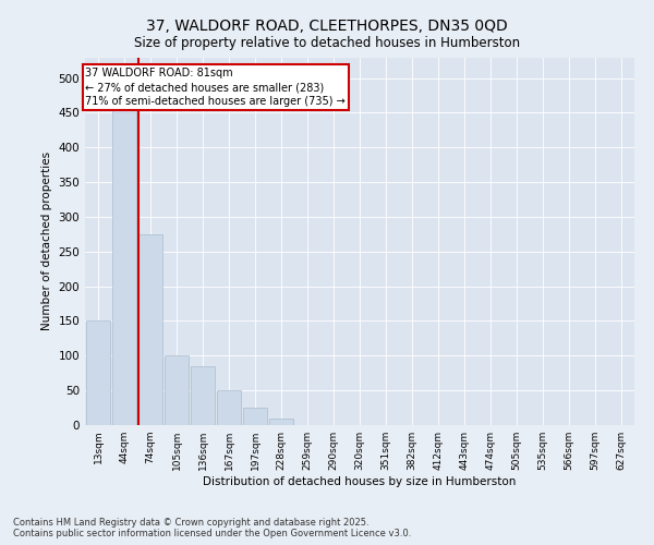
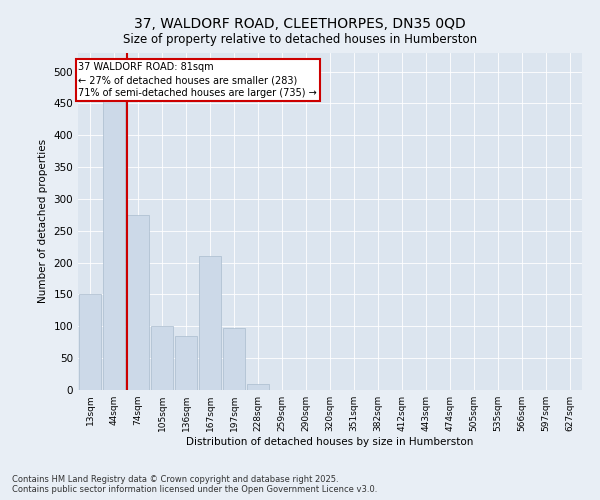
167sqm: 50 -> 210
197sqm: 25 -> 98
